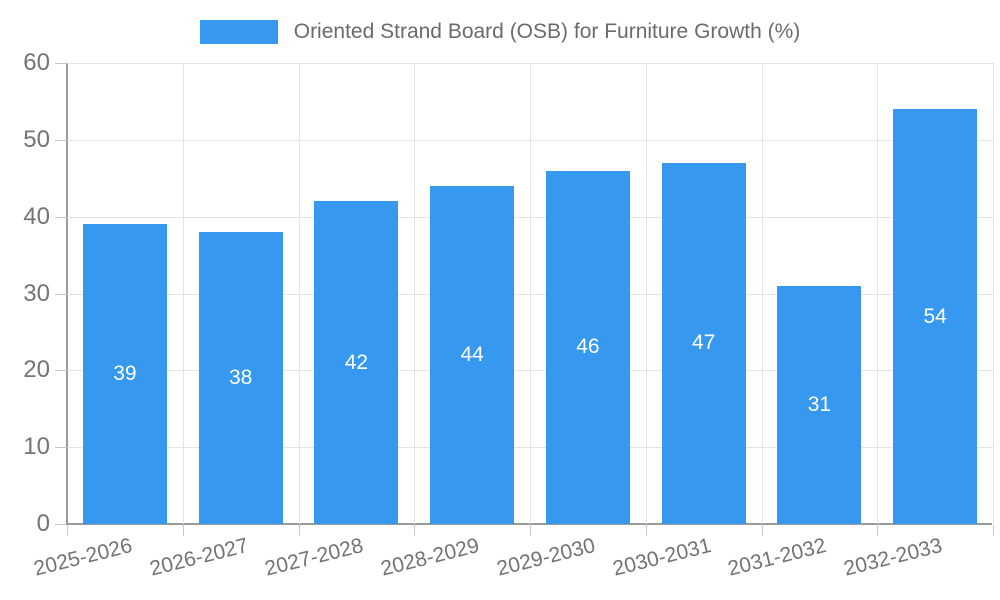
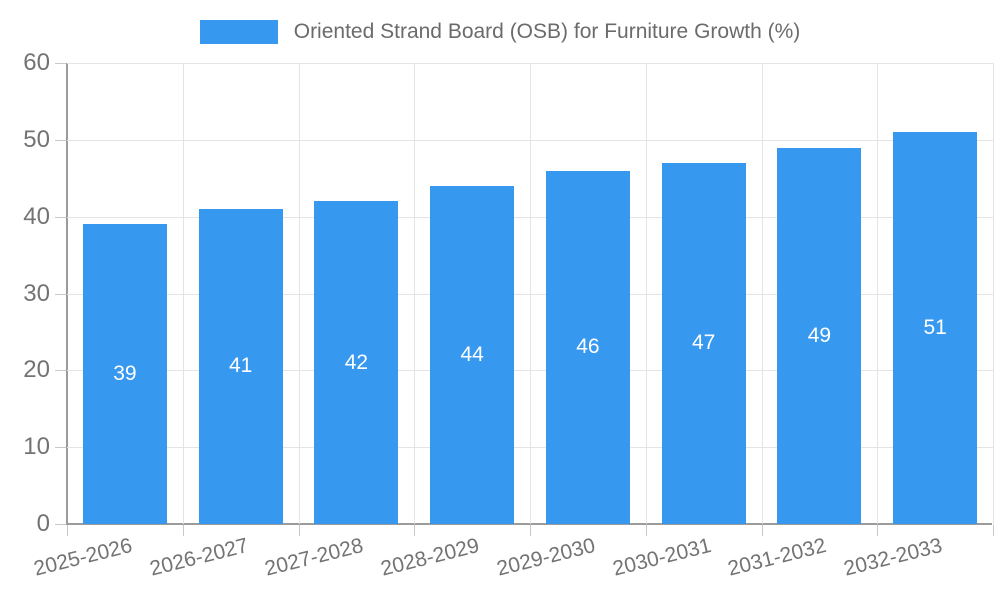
2026-2027: 38 -> 41
2031-2032: 31 -> 49
2032-2033: 54 -> 51
